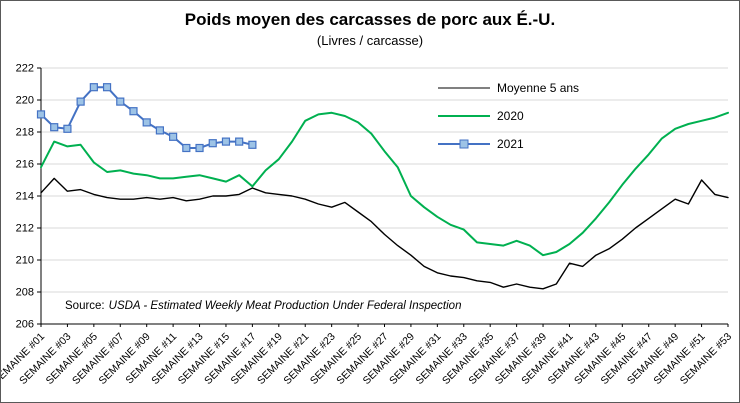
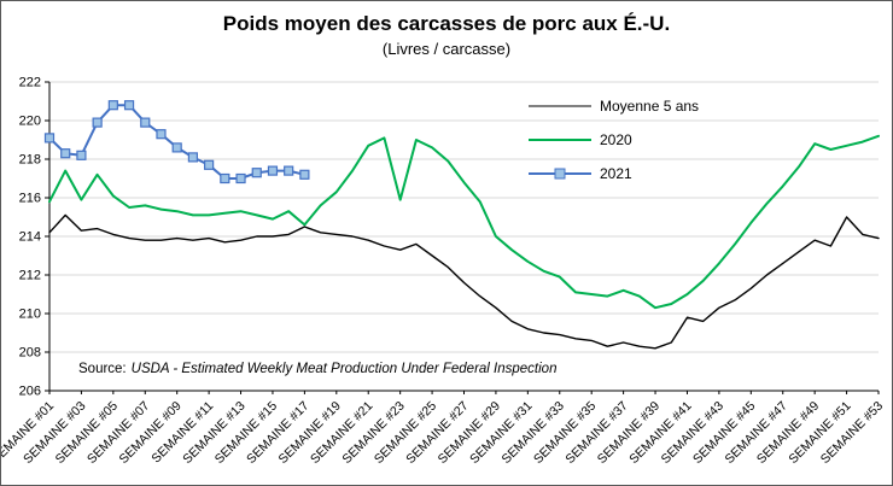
2020/SEMAINE #03: 217.1 -> 215.9
2020/SEMAINE #23: 219.2 -> 215.9
2020/SEMAINE #49: 218.2 -> 218.8
